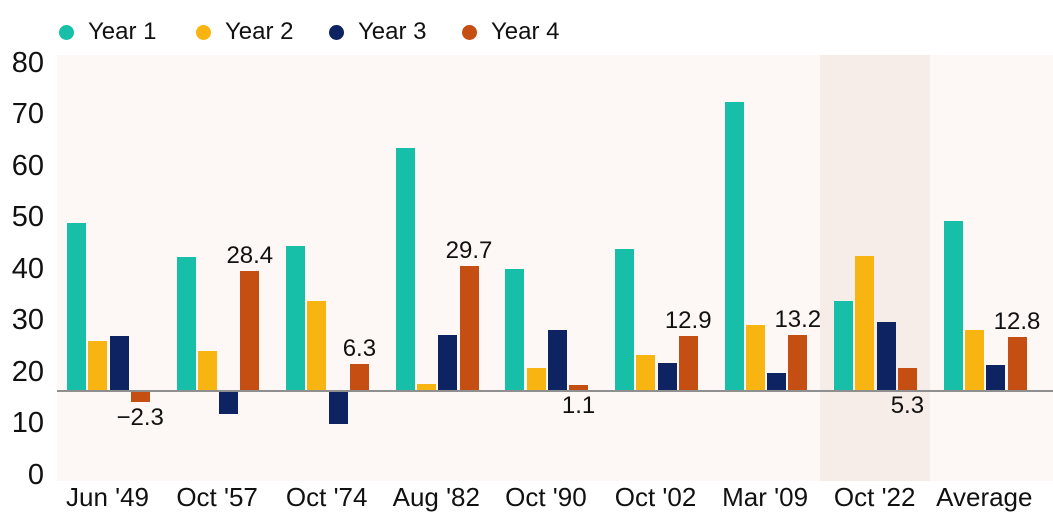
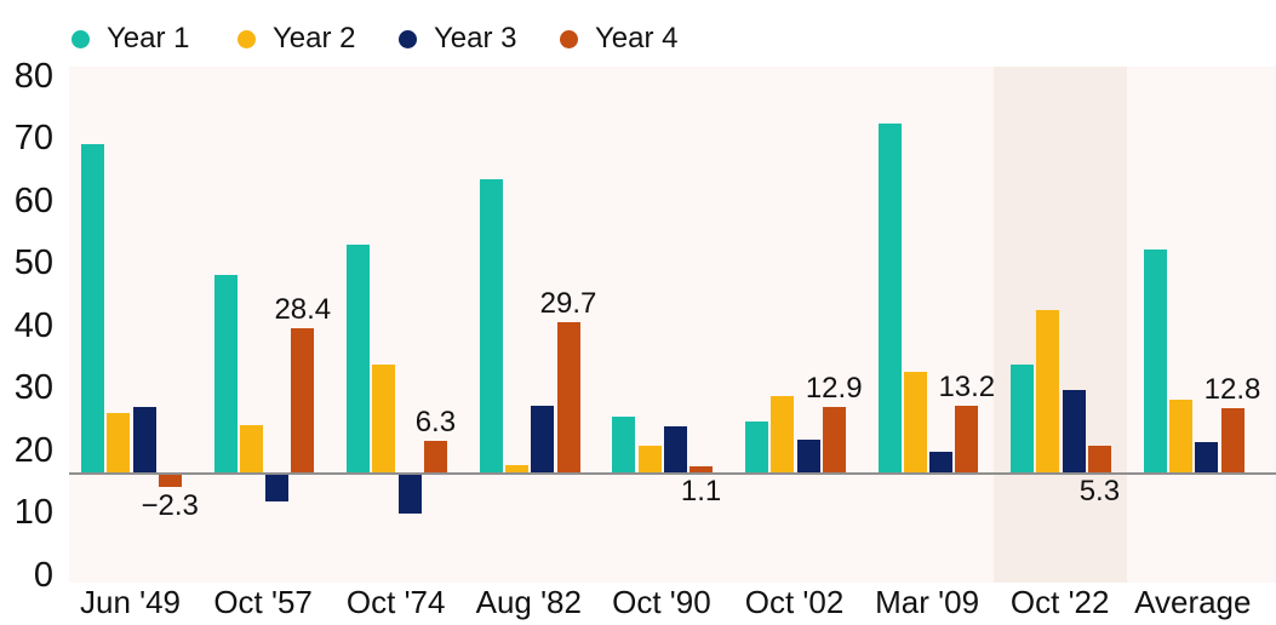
Year 1/Jun '49: 40 -> 65
Year 1/Oct '57: 32 -> 39
Year 1/Oct '74: 35 -> 45
Year 1/Oct '90: 29 -> 11
Year 3/Oct '90: 14 -> 9
Year 1/Oct '02: 34 -> 10
Year 2/Oct '02: 8 -> 15
Year 2/Mar '09: 16 -> 20
Year 1/Average: 40 -> 44
